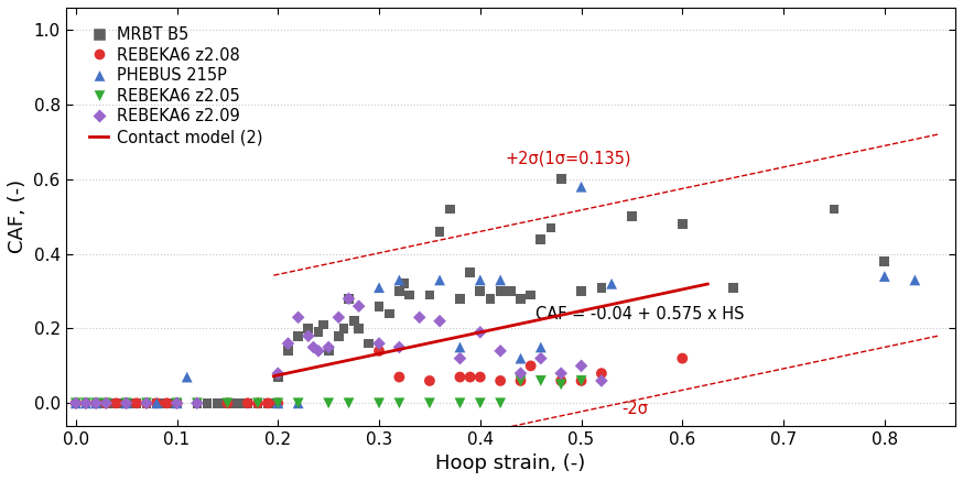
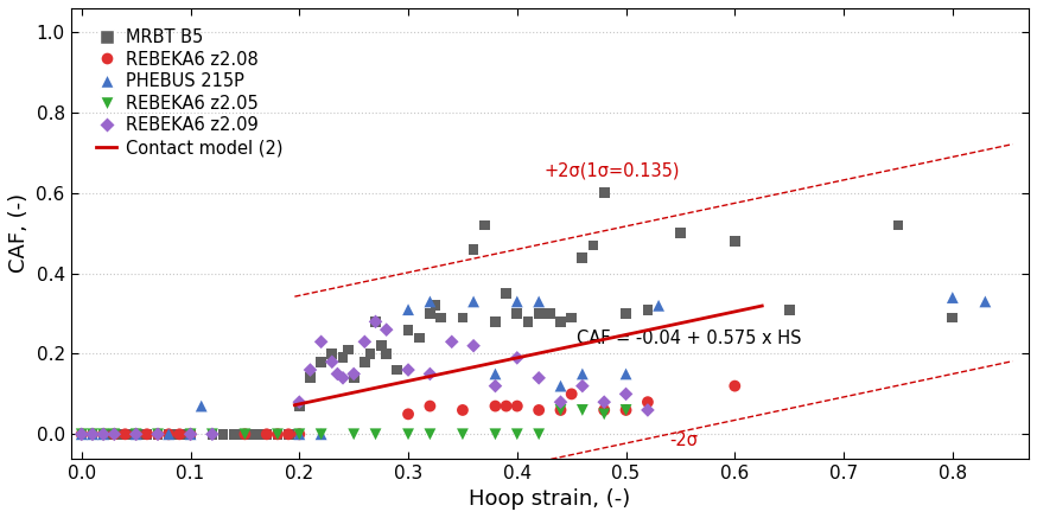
REBEKA6 z2.08/0.3: 0.14 -> 0.05
PHEBUS 215P/0.5: 0.58 -> 0.15
MRBT B5/0.8: 0.38 -> 0.29
